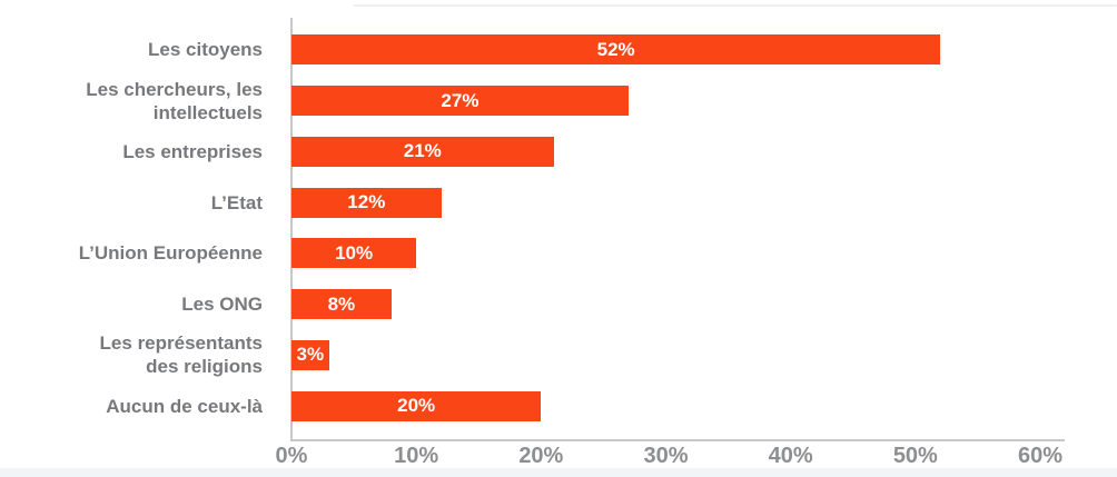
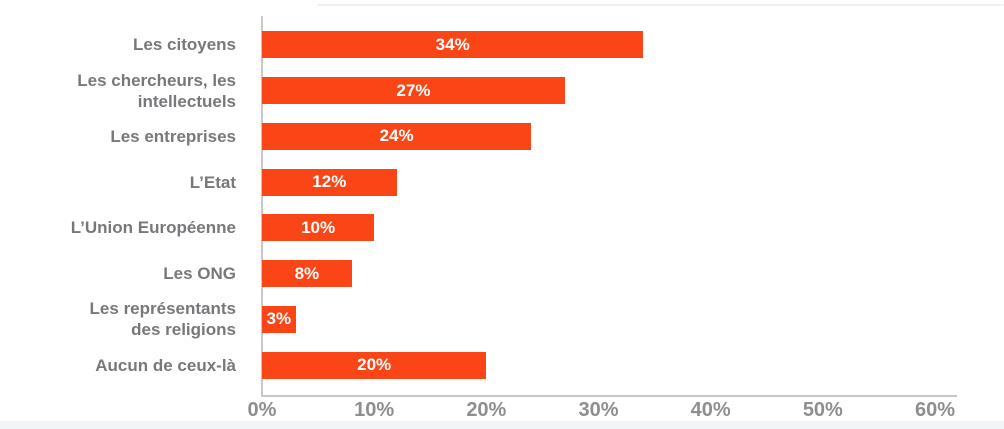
Les citoyens: 52% -> 34%
Les entreprises: 21% -> 24%
